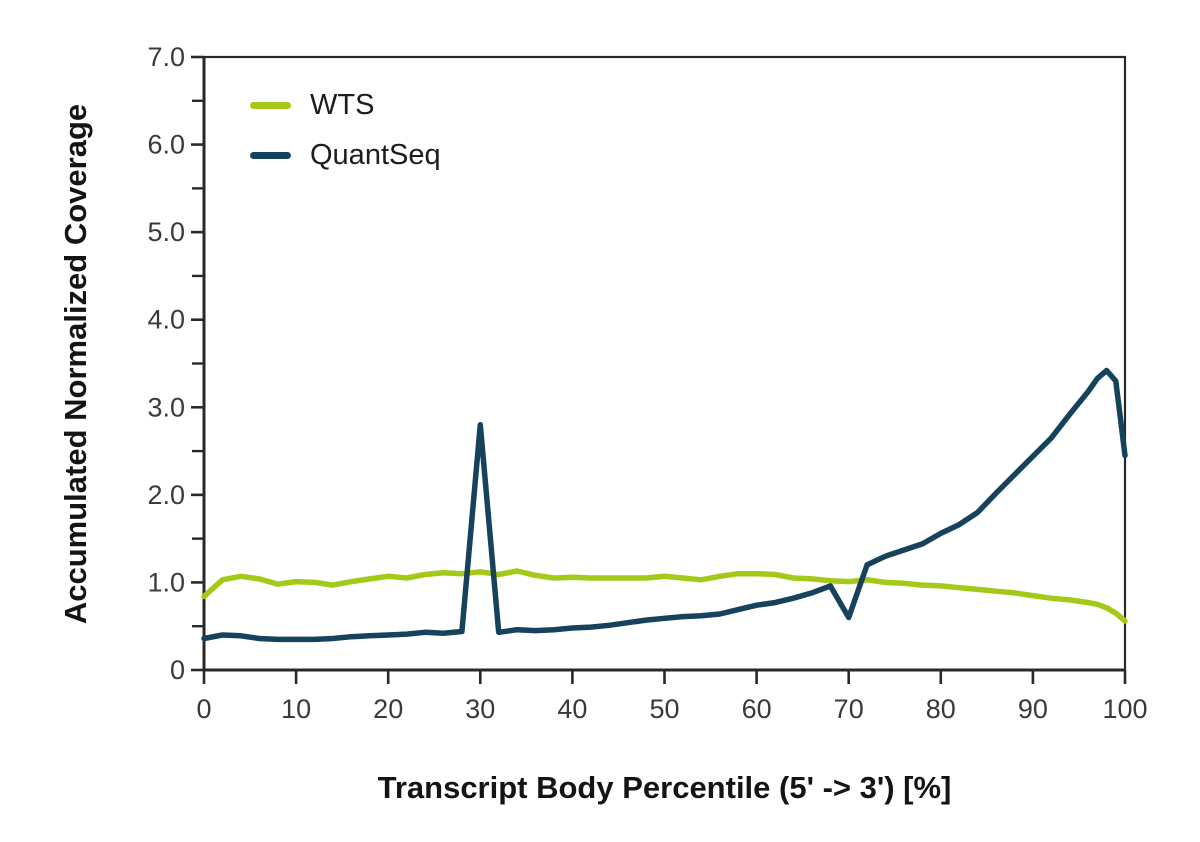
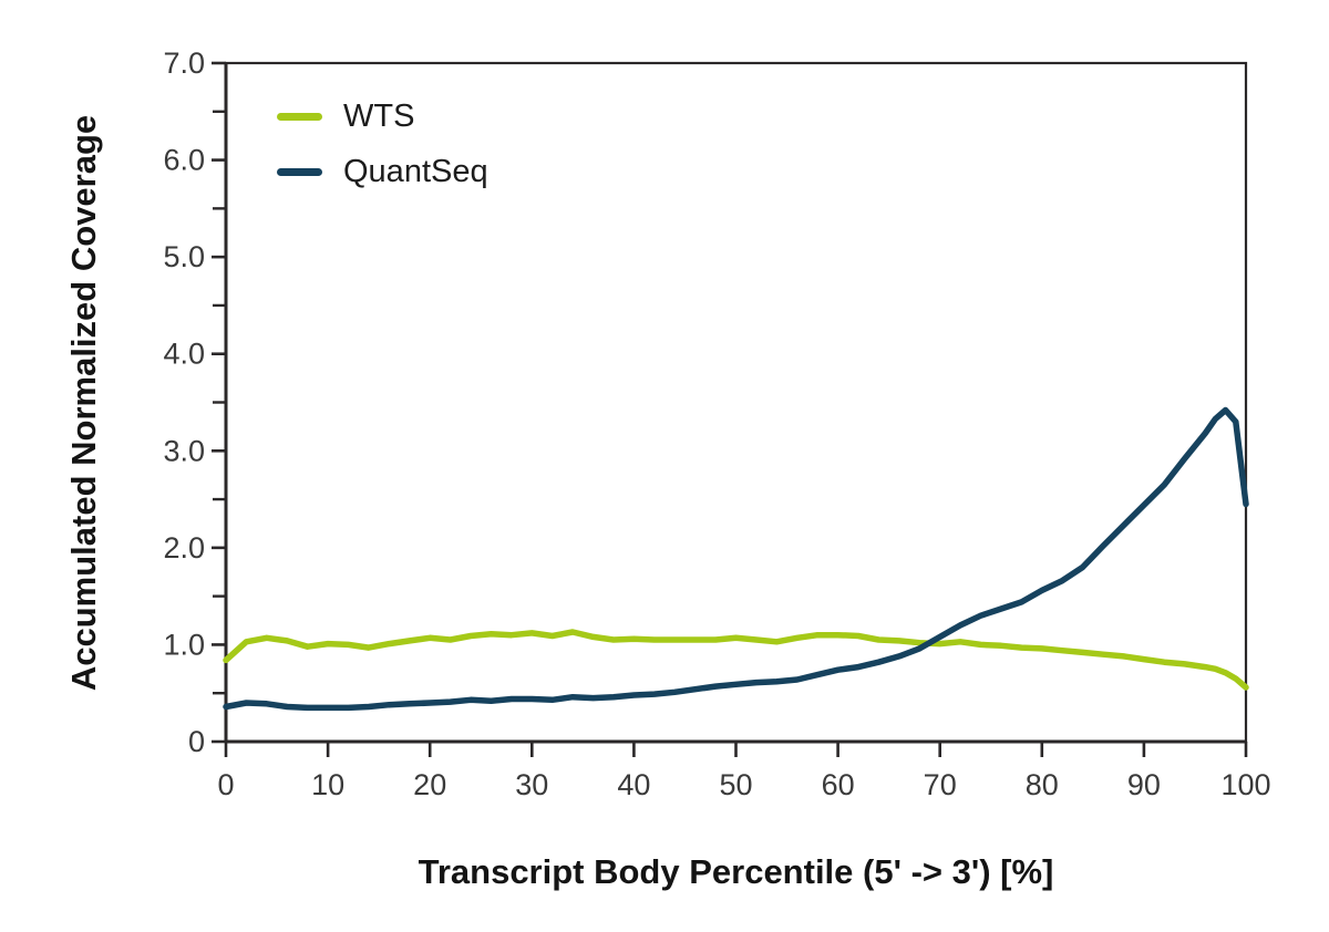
QuantSeq/30: 2.8 -> 0.4
QuantSeq/70: 0.6 -> 1.1
